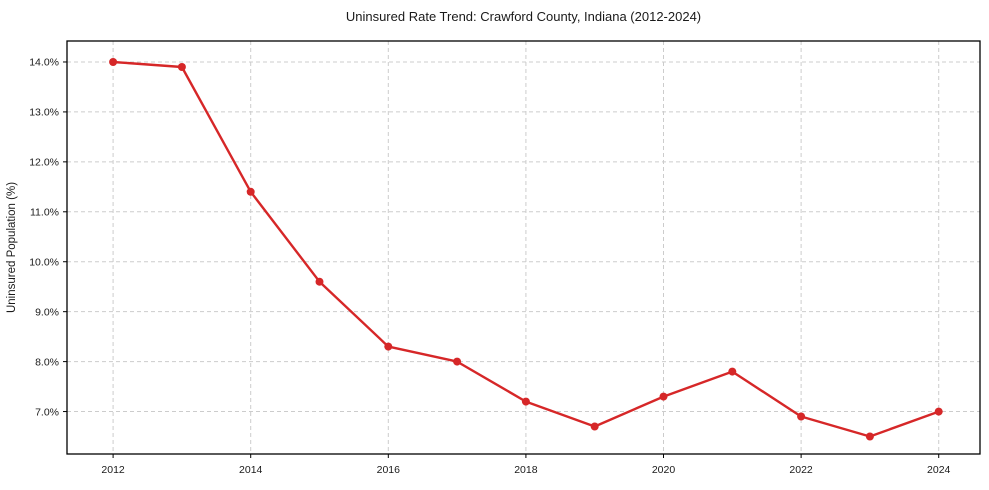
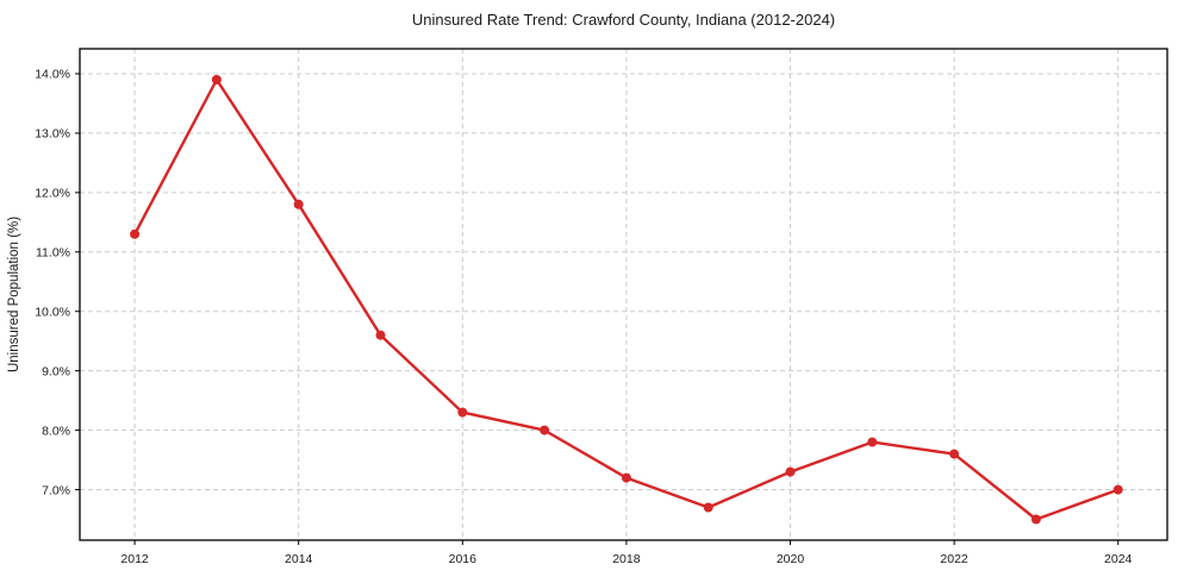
2012: 14.0% -> 11.3%
2014: 11.4% -> 11.8%
2022: 6.9% -> 7.6%
